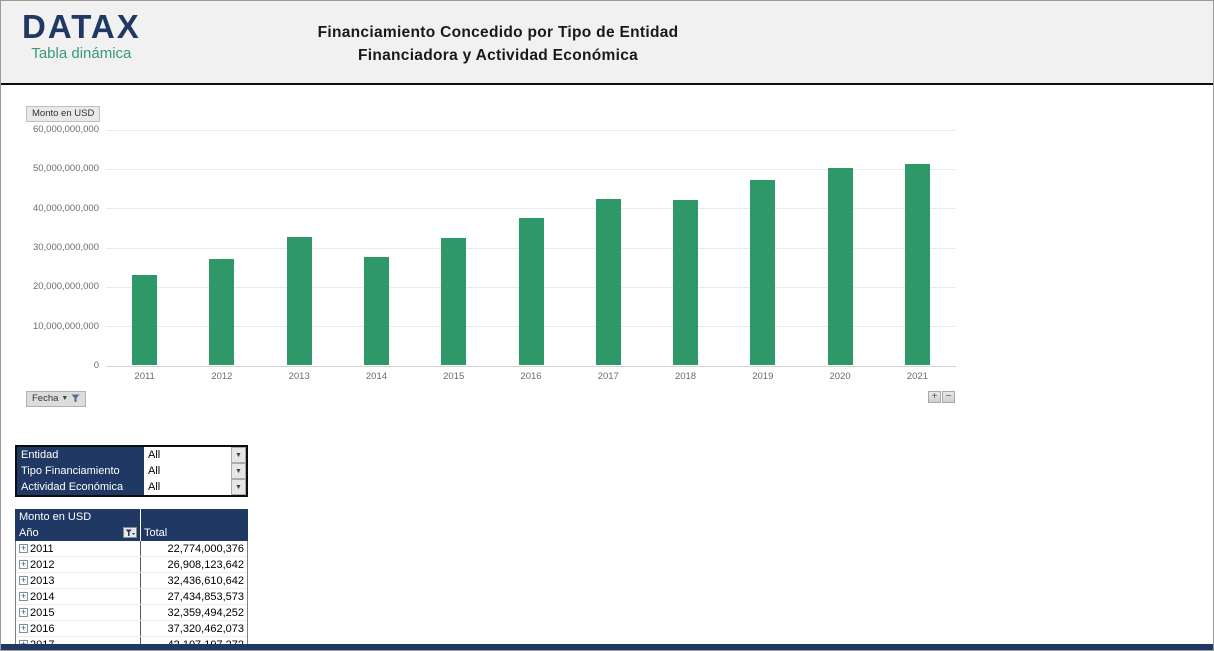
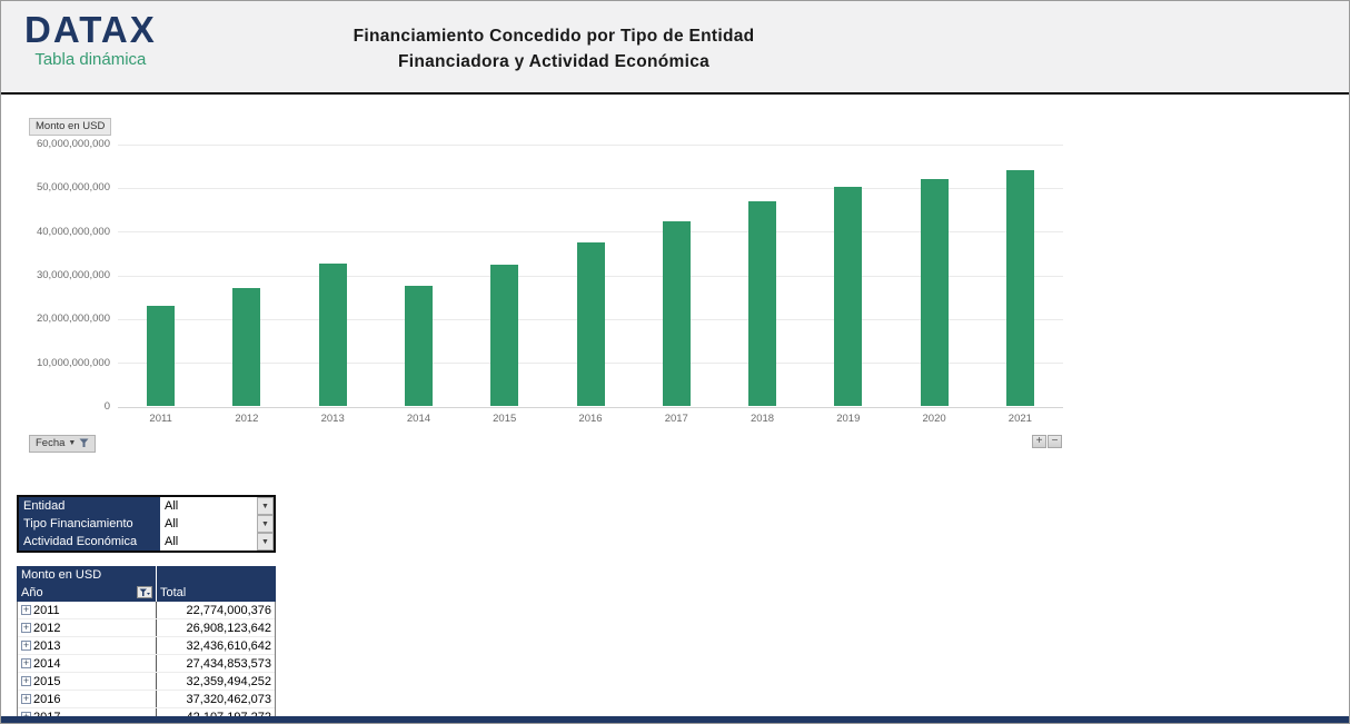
2018: 42000000000 -> 47000000000
2019: 47000000000 -> 50000000000
2020: 50000000000 -> 52000000000
2021: 51000000000 -> 54000000000
